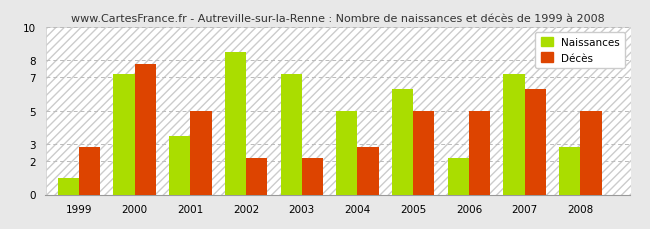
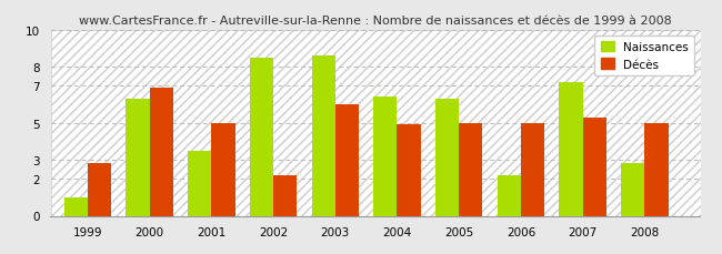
Naissances/2000: 7.2 -> 6.3
Décès/2000: 7.8 -> 6.9
Naissances/2003: 7.2 -> 8.6
Décès/2003: 2.2 -> 6.0
Naissances/2004: 5.0 -> 6.4
Décès/2004: 2.8 -> 4.9
Décès/2007: 6.3 -> 5.3
